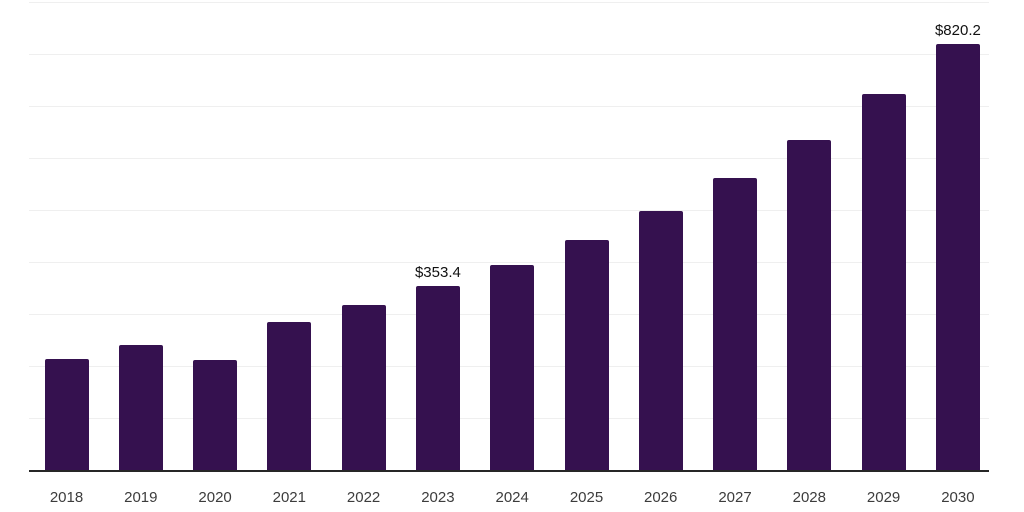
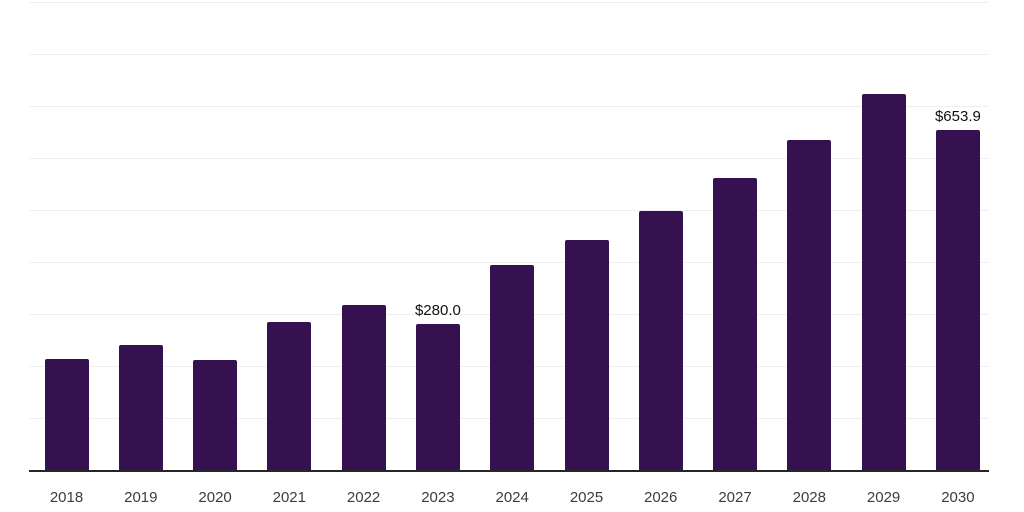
2023: $353.4 -> $280.0
2030: $820.2 -> $653.9
